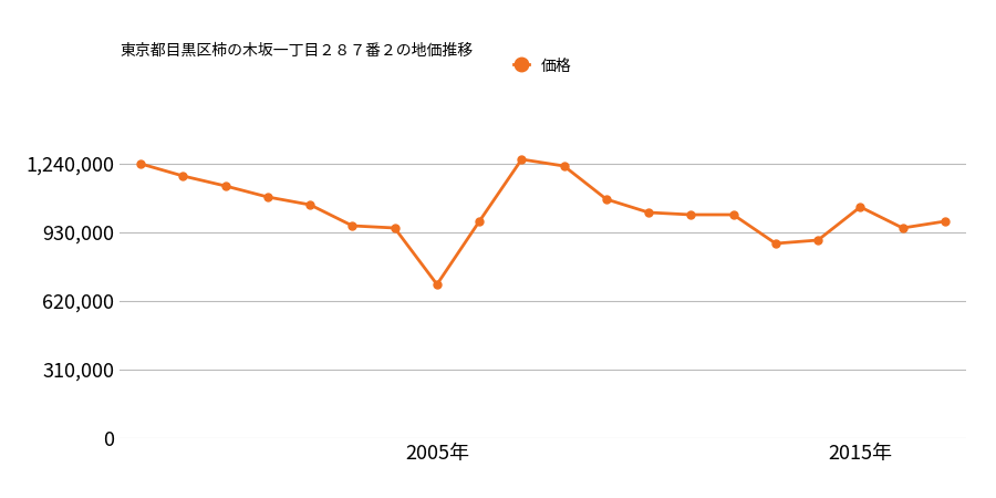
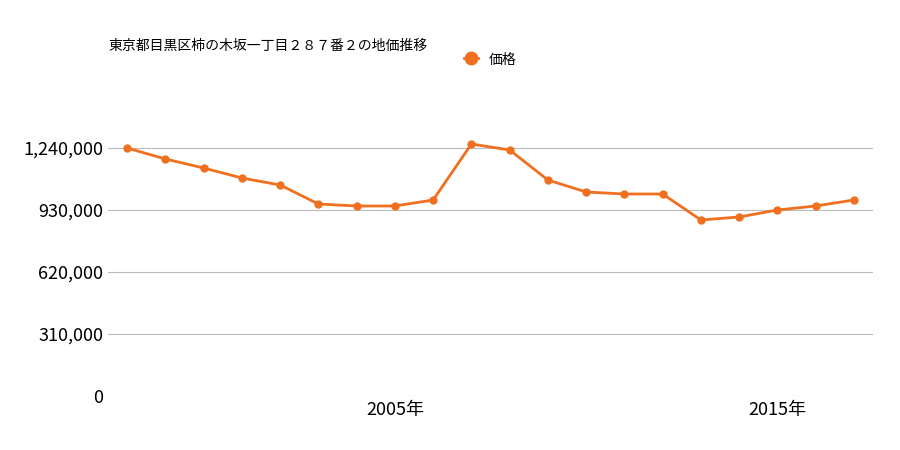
2005年: 695,000 -> 950,000
2015年: 1,045,000 -> 930,000
